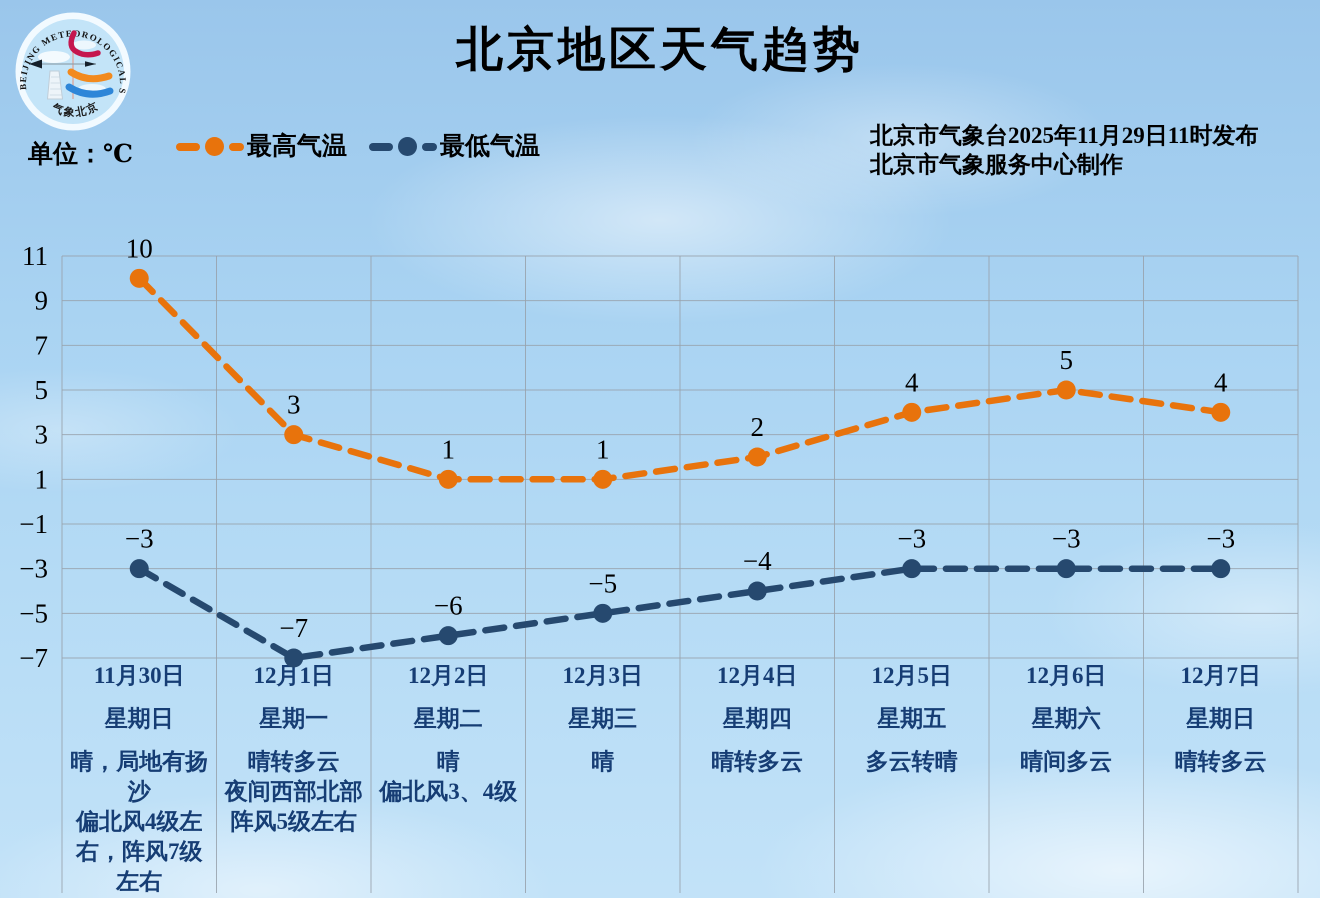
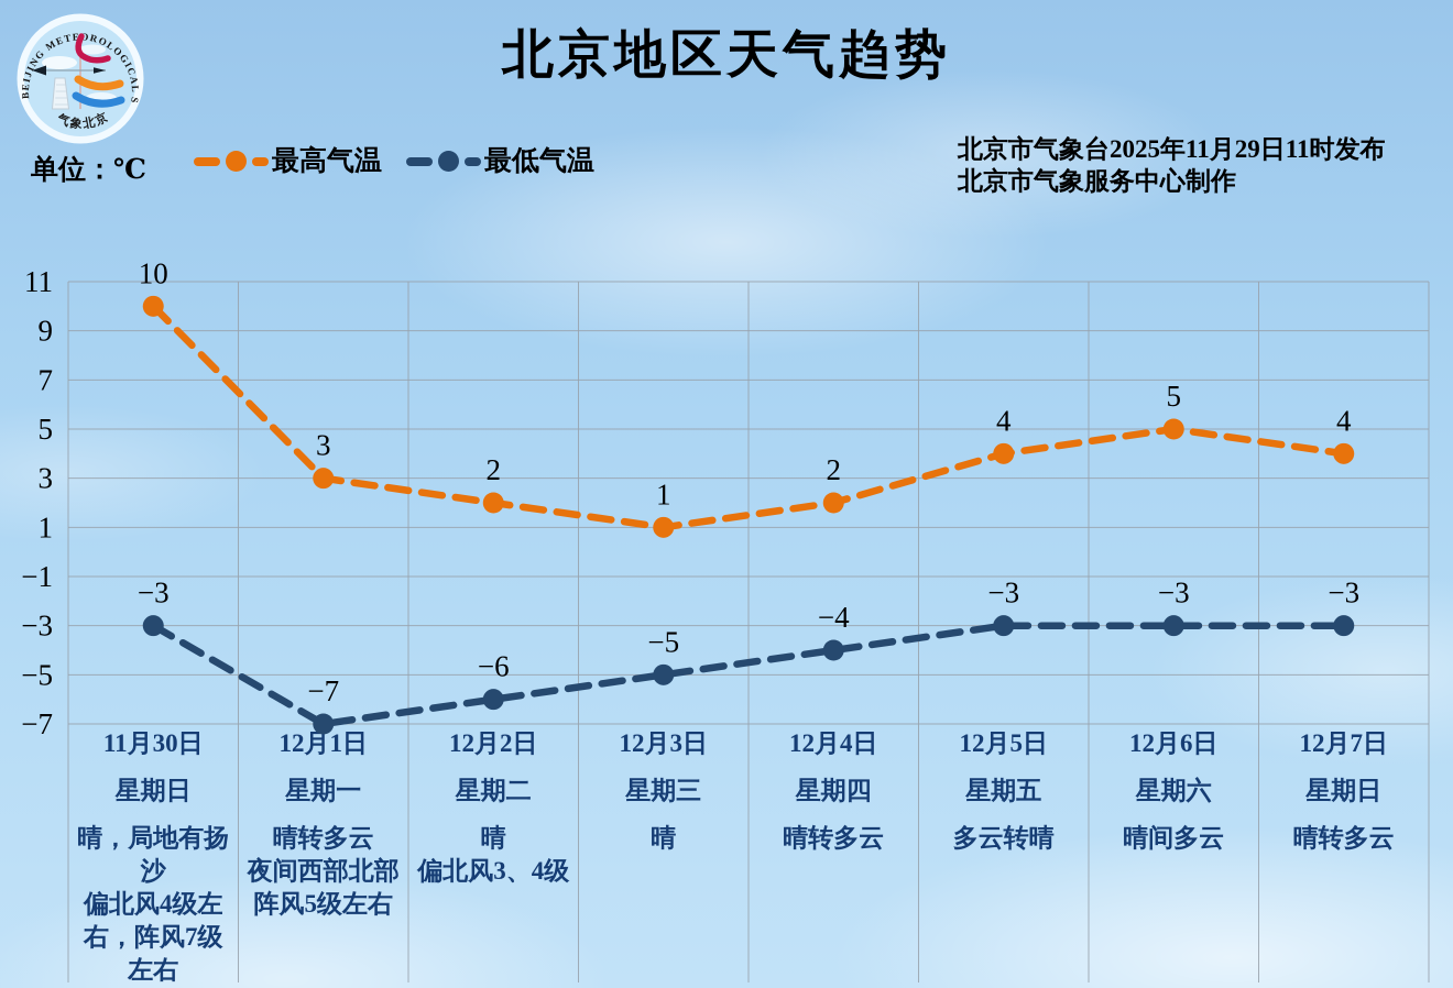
最高气温/12月2日: 1 -> 2
